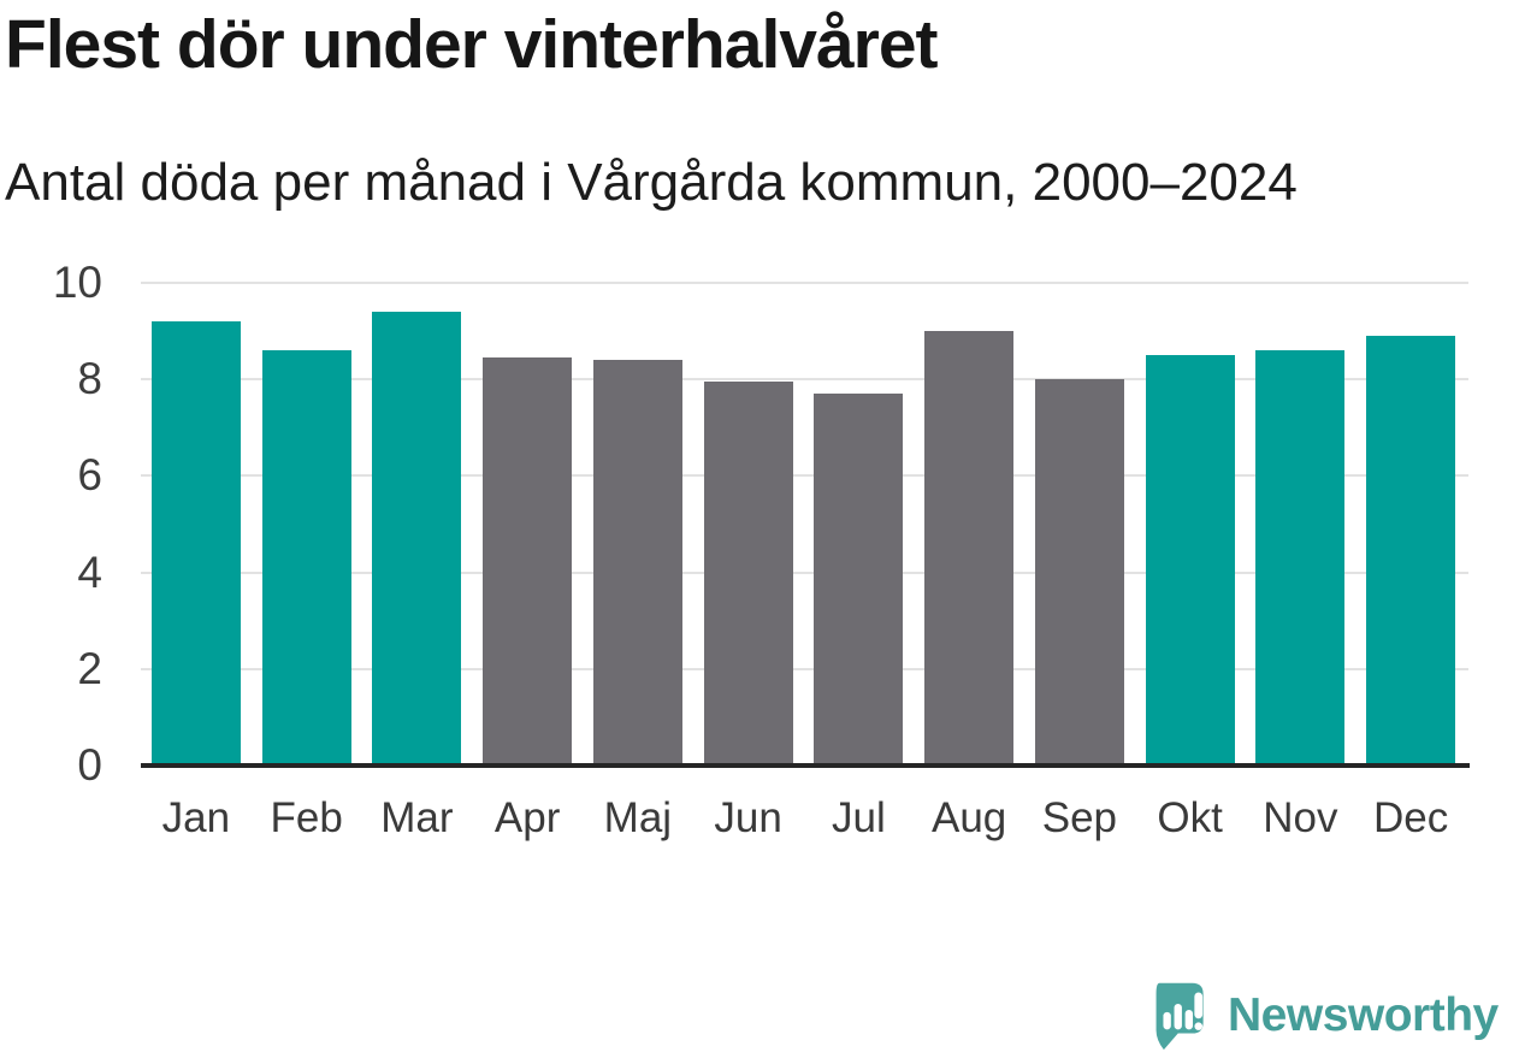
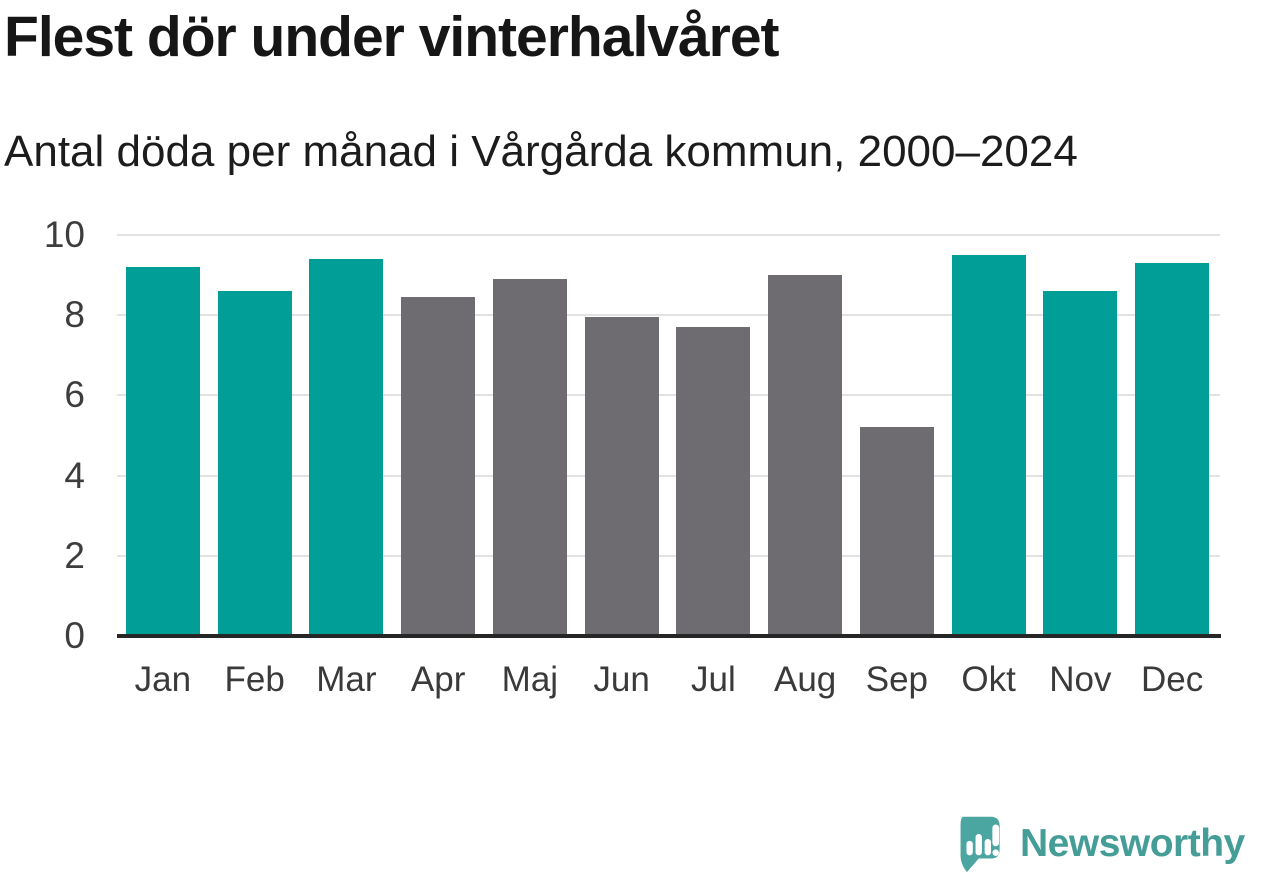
Maj: 8.4 -> 8.9
Sep: 8.0 -> 5.2
Okt: 8.5 -> 9.5
Dec: 8.9 -> 9.3
